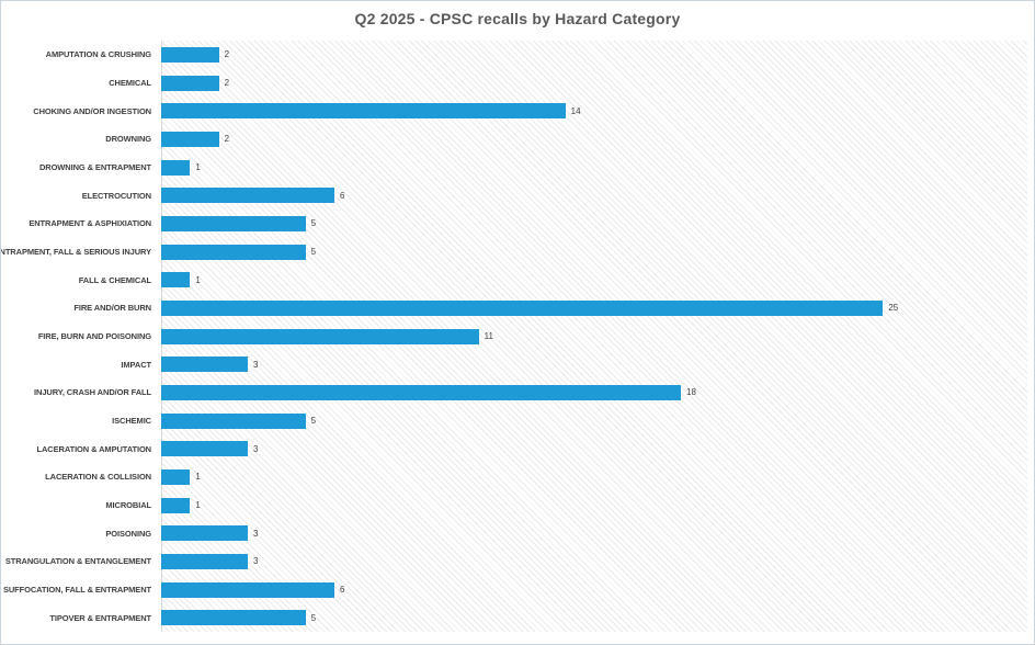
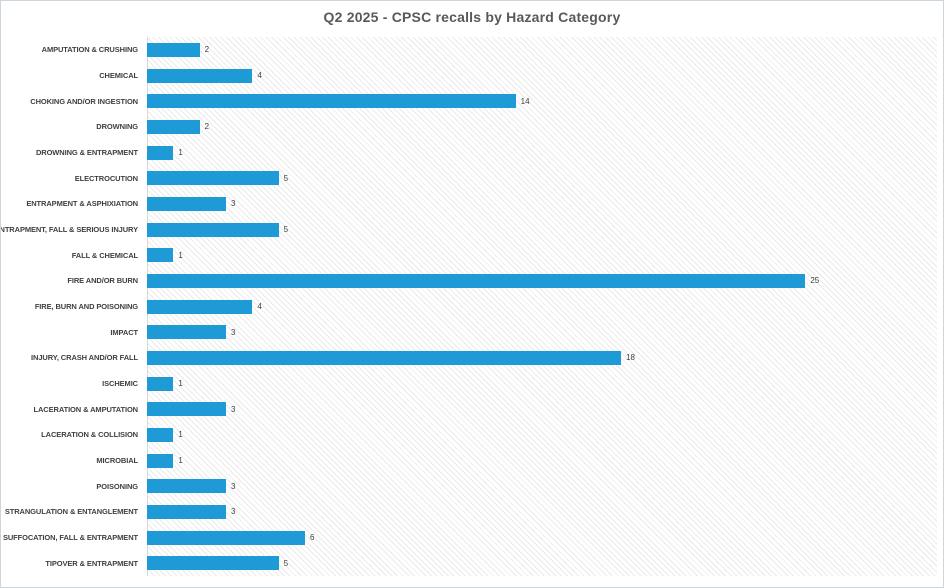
CHEMICAL: 2 -> 4
ELECTROCUTION: 6 -> 5
ENTRAPMENT & ASPHIXIATION: 5 -> 3
FIRE, BURN AND POISONING: 11 -> 4
ISCHEMIC: 5 -> 1
